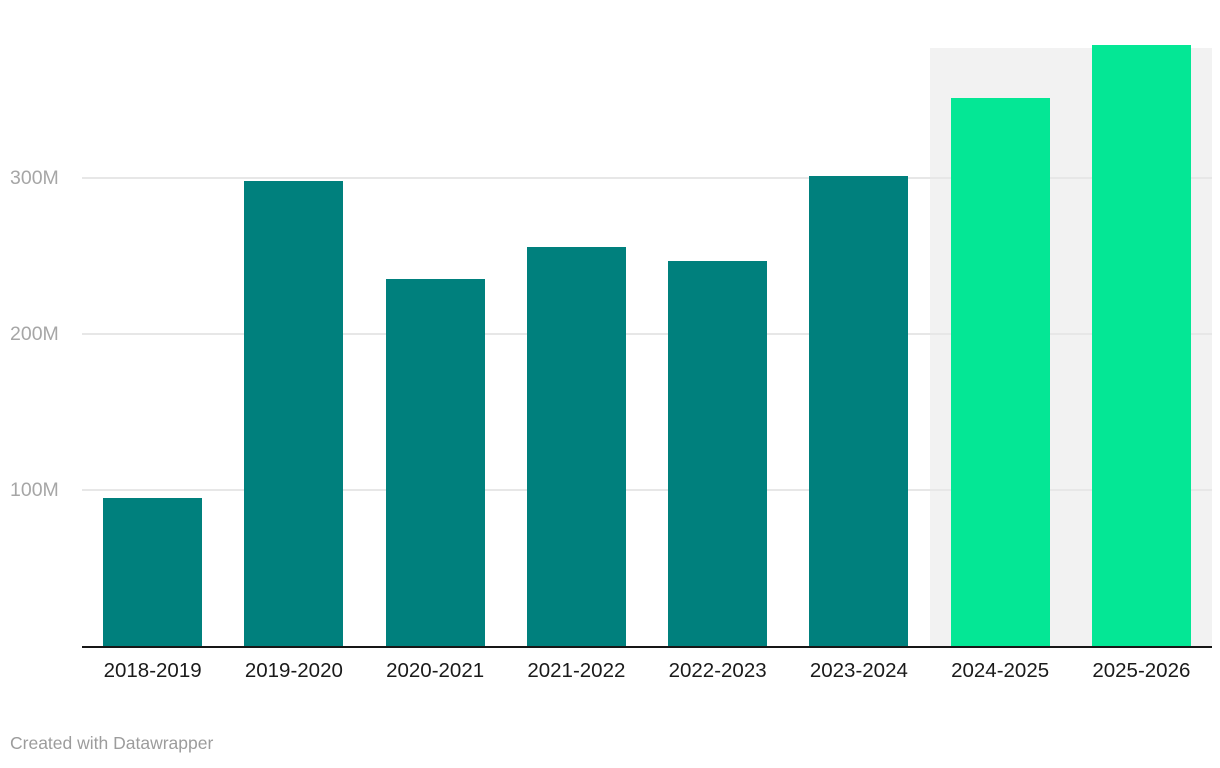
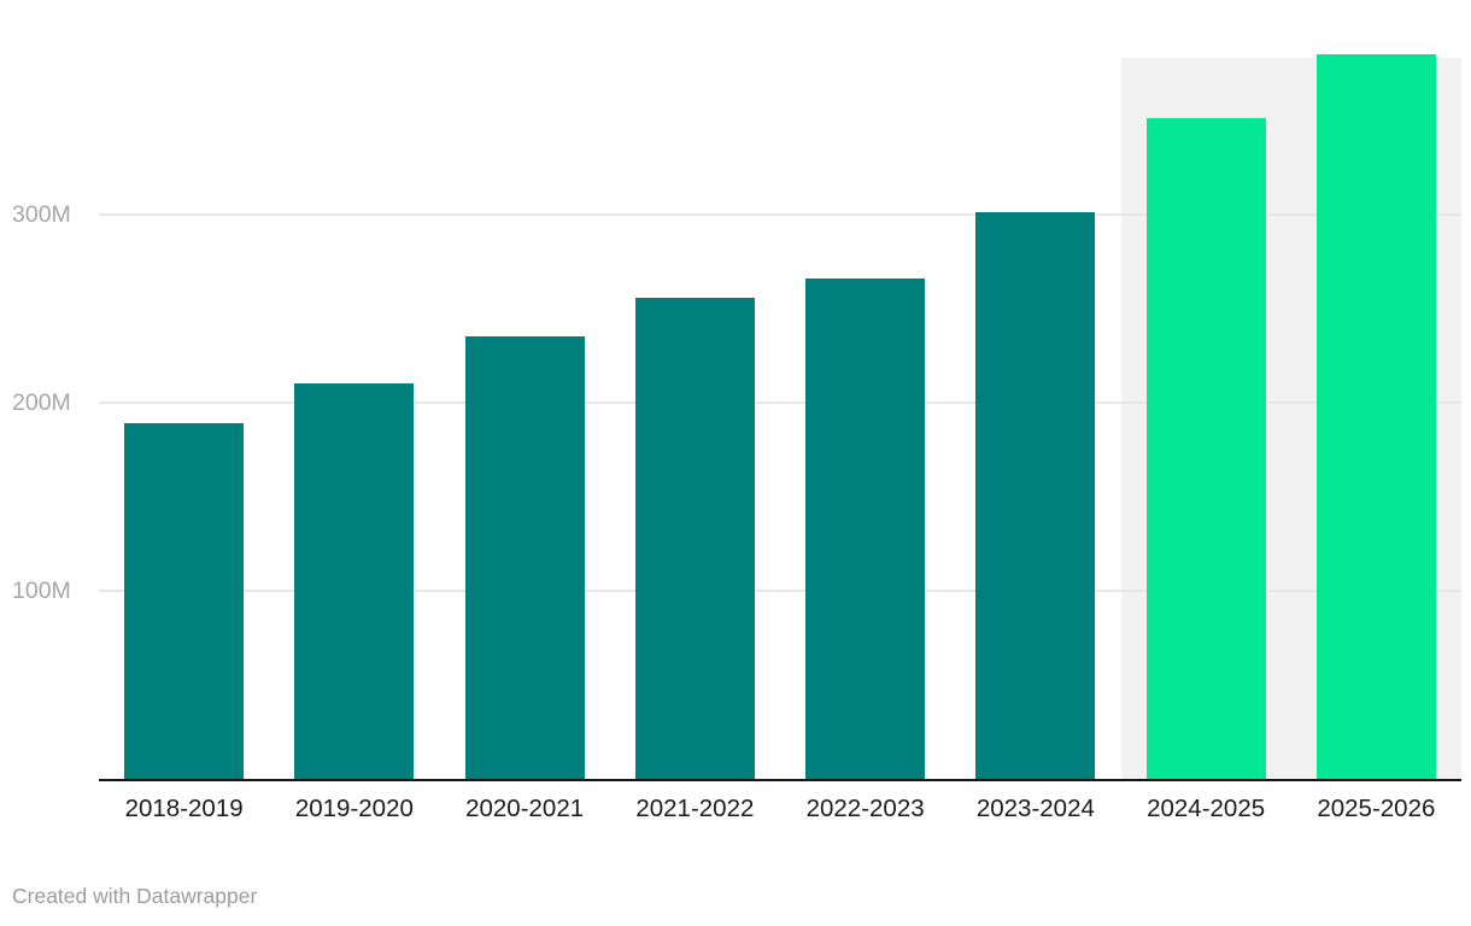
2018-2019: 95M -> 189M
2019-2020: 298M -> 210M
2022-2023: 247M -> 266M
